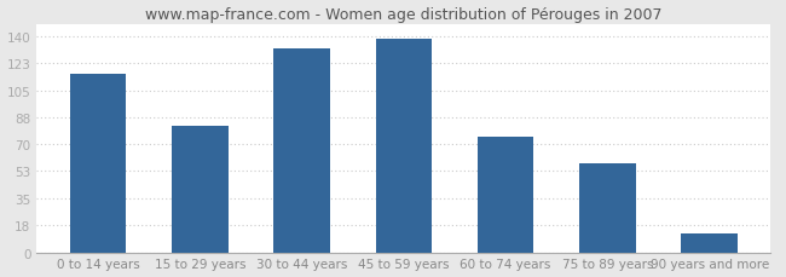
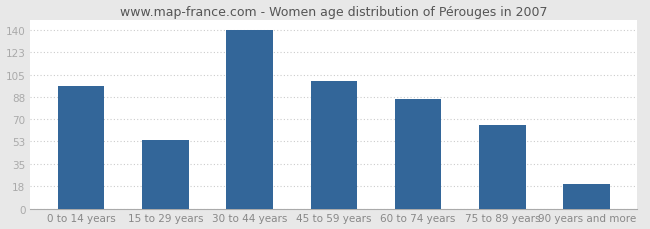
0 to 14 years: 116 -> 96
15 to 29 years: 82 -> 54
30 to 44 years: 132 -> 140
45 to 59 years: 139 -> 100
60 to 74 years: 75 -> 86
75 to 89 years: 58 -> 66
90 years and more: 12 -> 19
